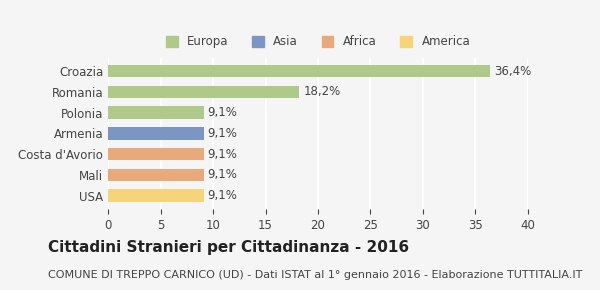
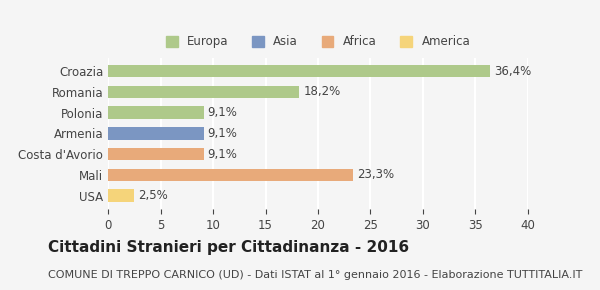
Mali: 9,1% -> 23,3%
USA: 9,1% -> 2,5%
